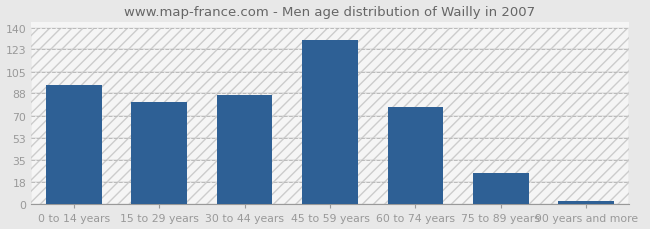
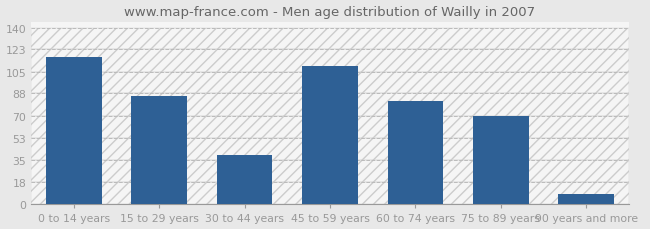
0 to 14 years: 95 -> 117
15 to 29 years: 81 -> 86
30 to 44 years: 87 -> 39
45 to 59 years: 130 -> 110
60 to 74 years: 77 -> 82
75 to 89 years: 25 -> 70
90 years and more: 3 -> 8
